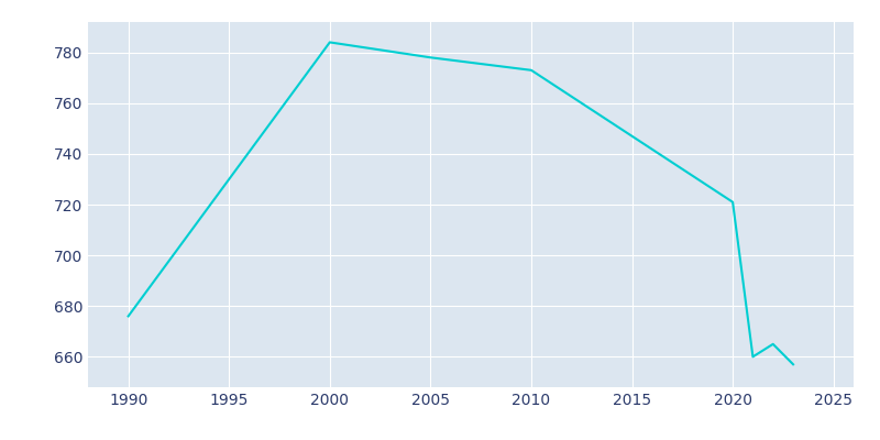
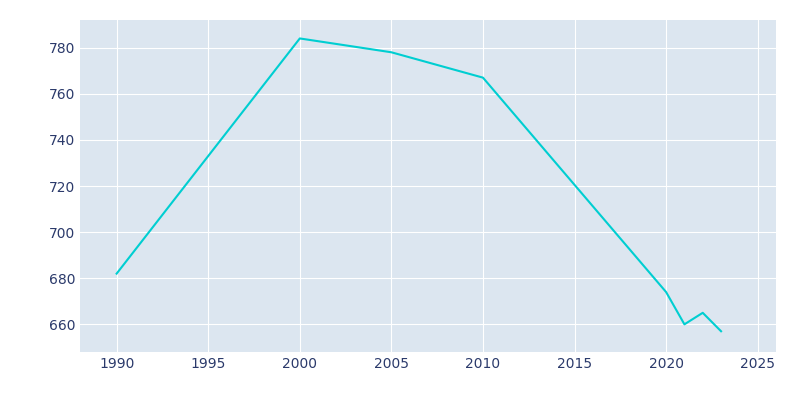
1990: 676 -> 682
2010: 773 -> 767
2020: 721 -> 674
